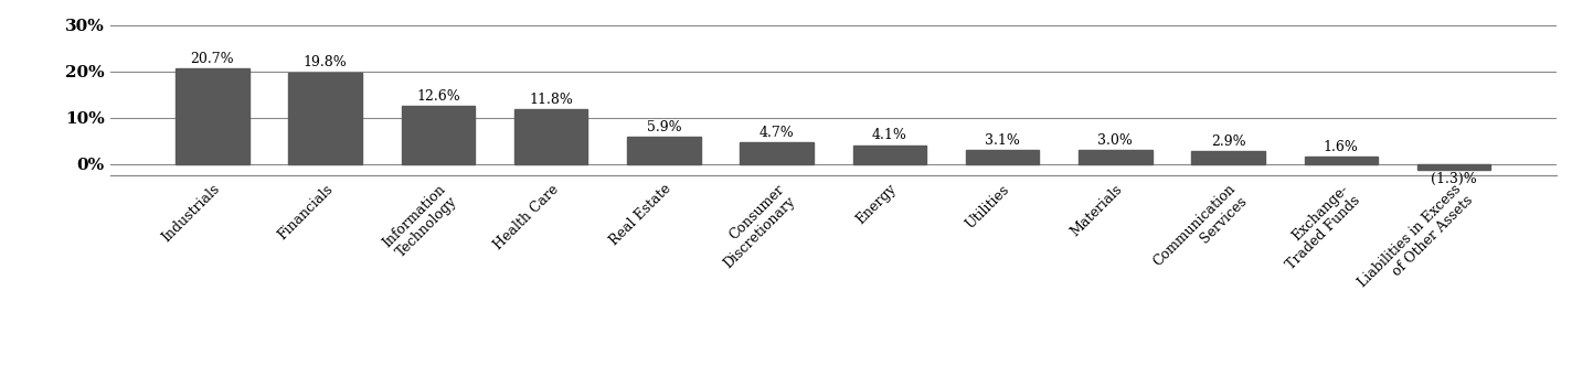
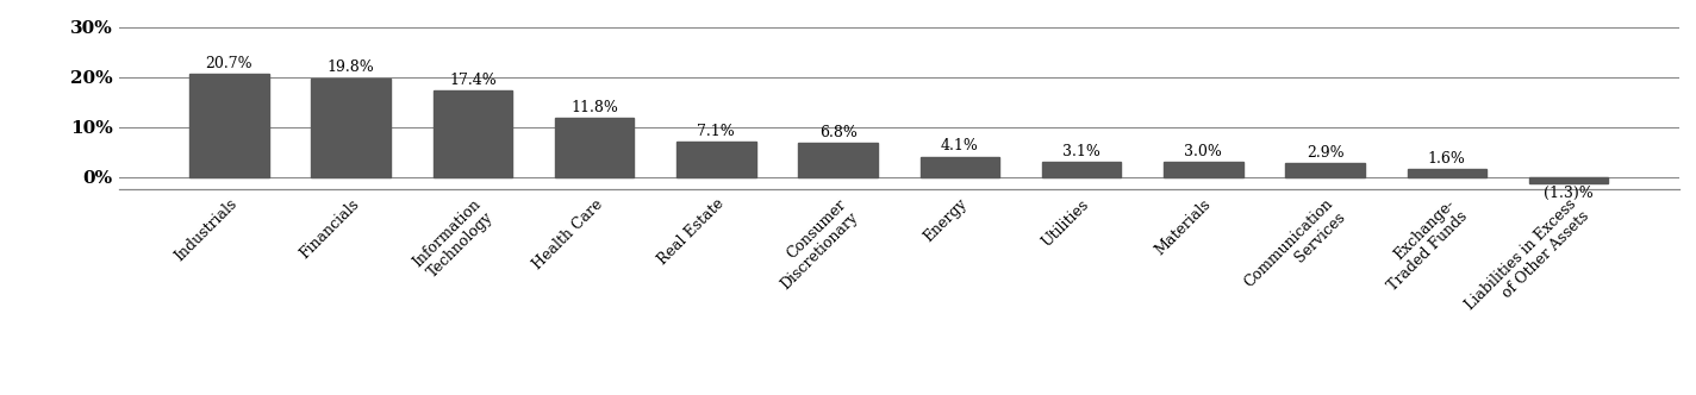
Information Technology: 12.6% -> 17.4%
Real Estate: 5.9% -> 7.1%
Consumer Discretionary: 4.7% -> 6.8%
